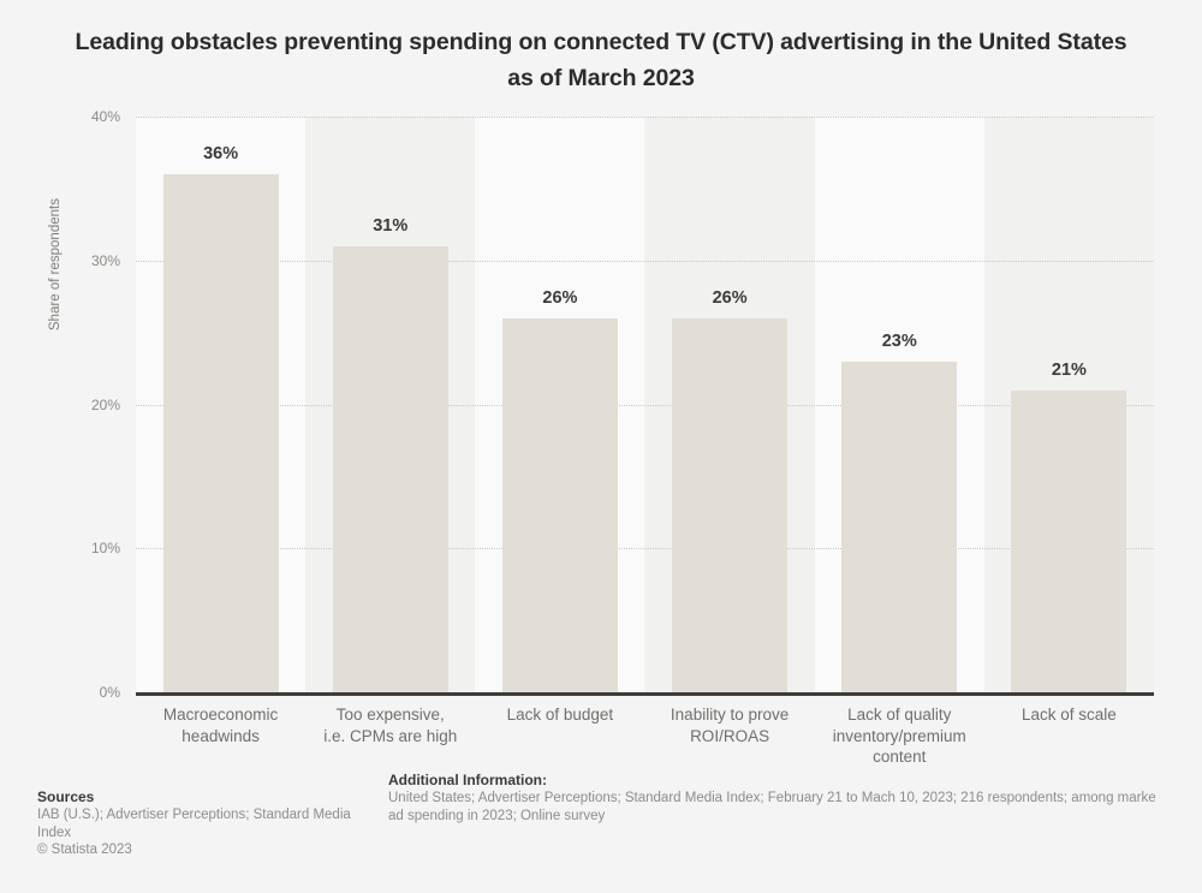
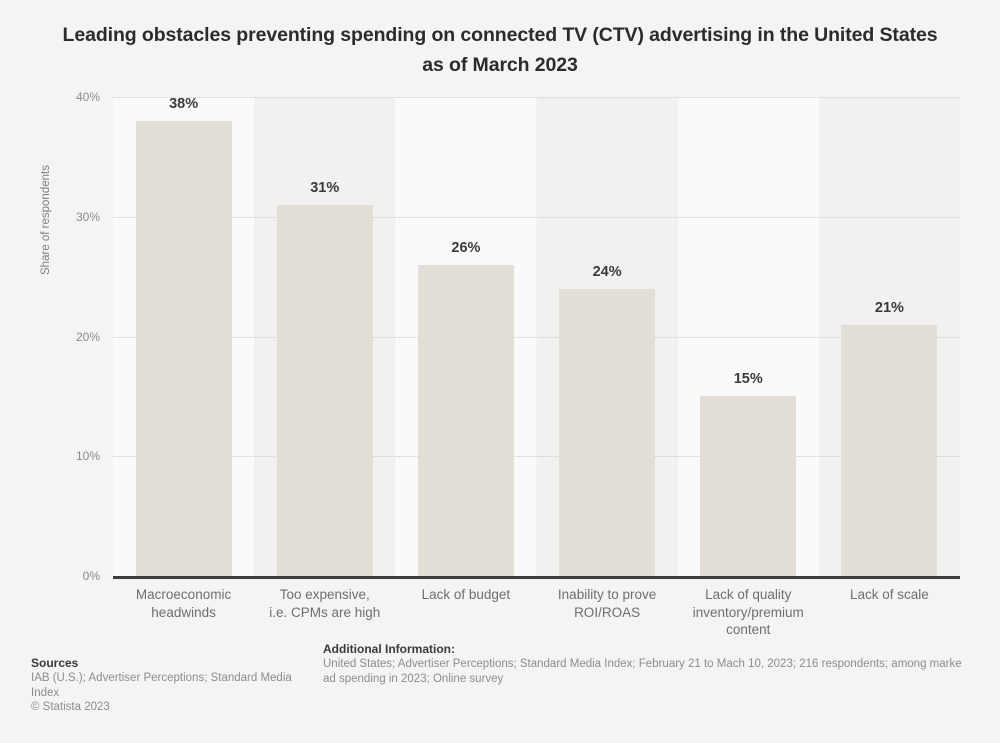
Macroeconomic headwinds: 36% -> 38%
Inability to prove ROI/ROAS: 26% -> 24%
Lack of quality inventory/premium content: 23% -> 15%
